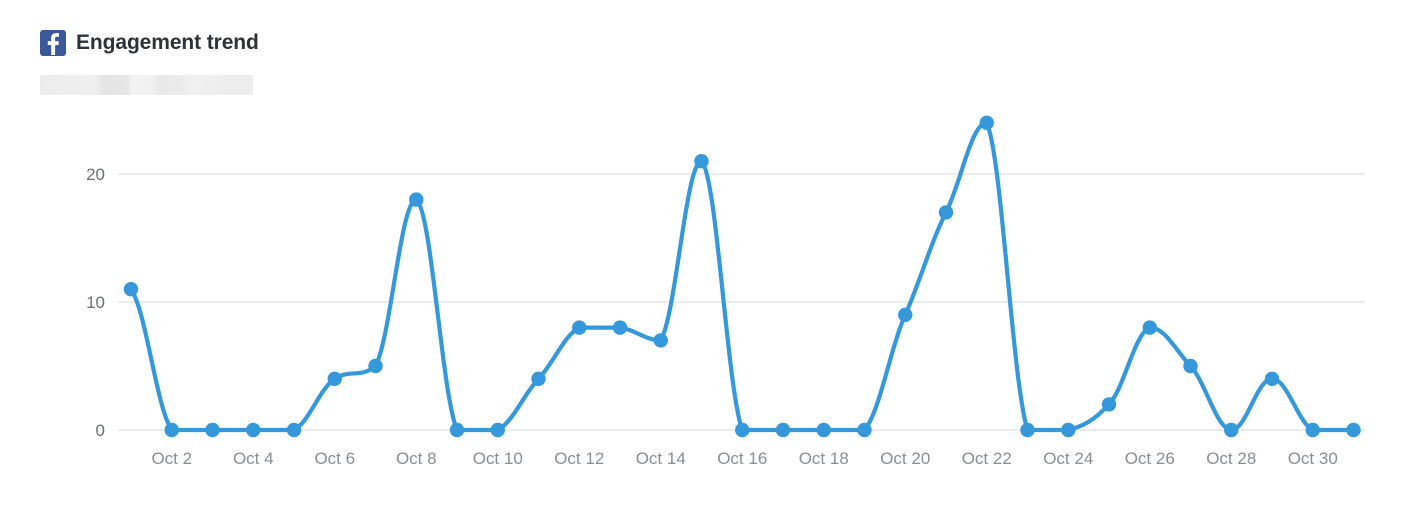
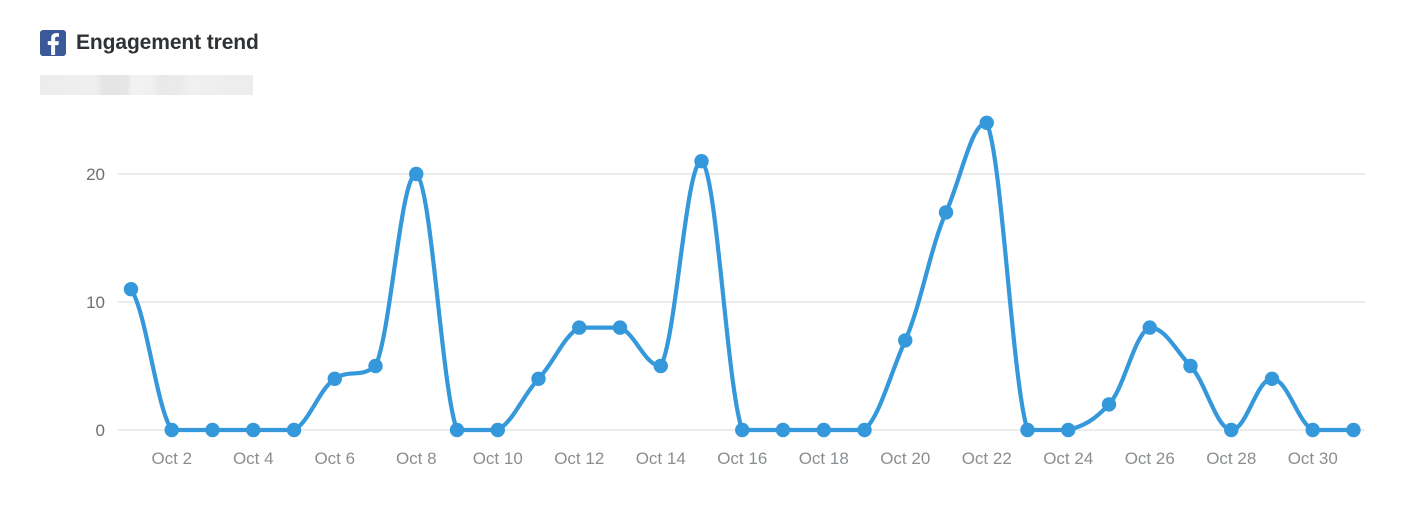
Oct 8: 18 -> 20
Oct 14: 7 -> 5
Oct 20: 9 -> 7
